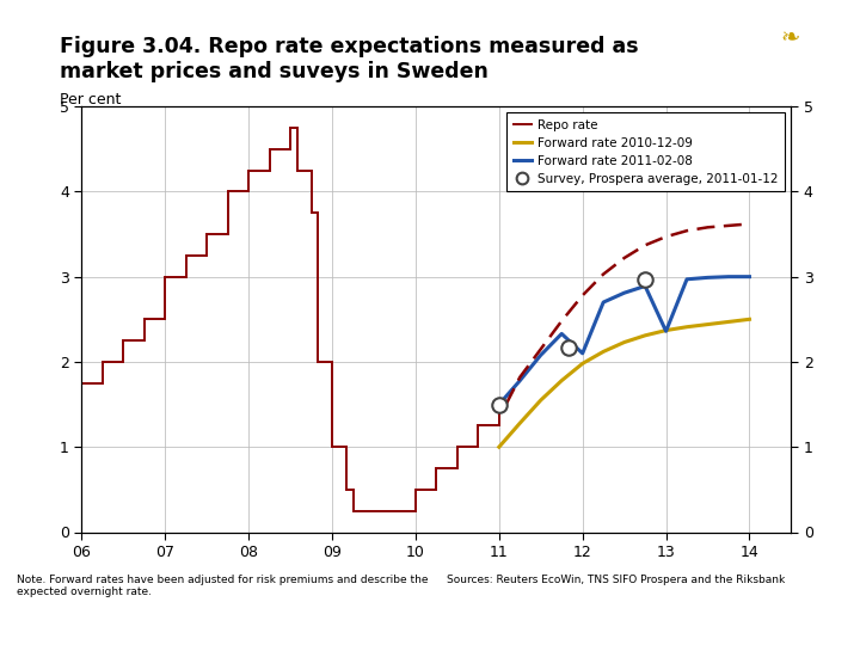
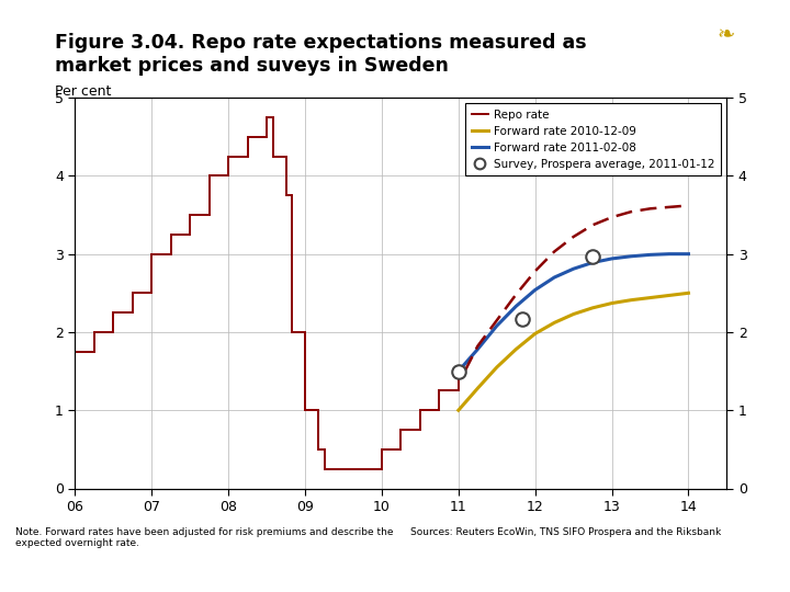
Forward rate 2011-02-08/12: 2.10 -> 2.54
Forward rate 2011-02-08/13: 2.36 -> 2.94
